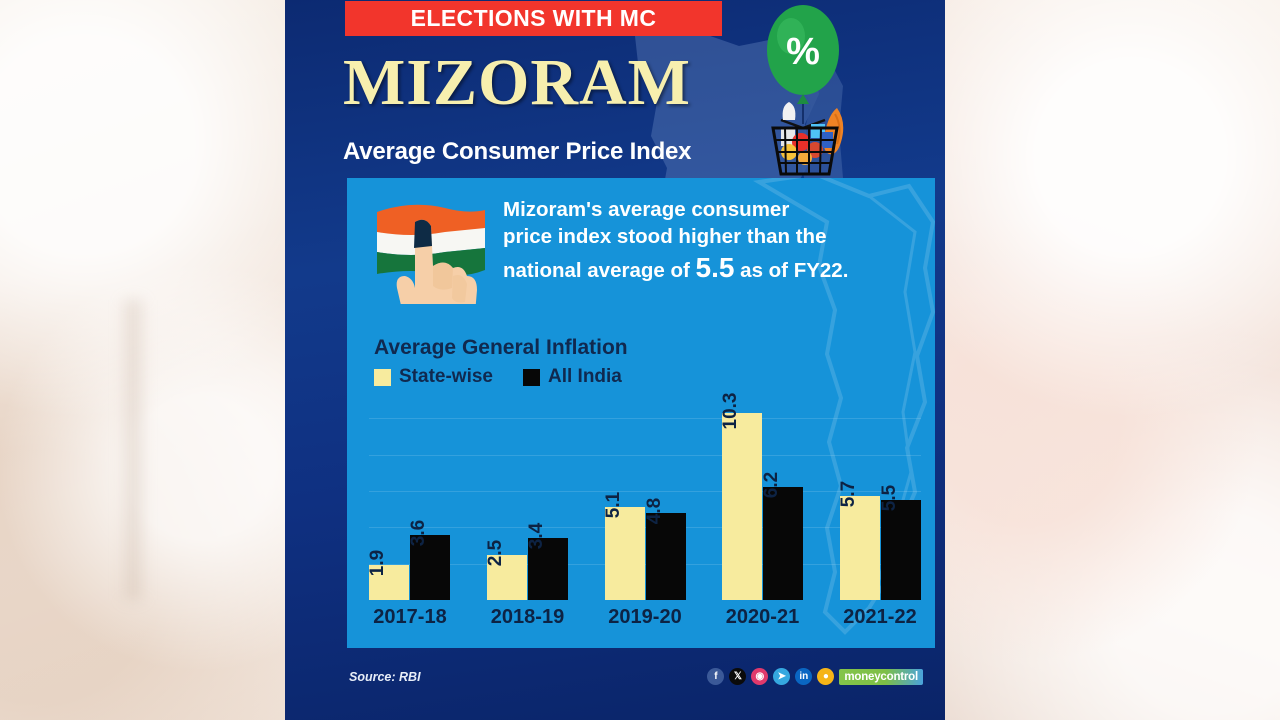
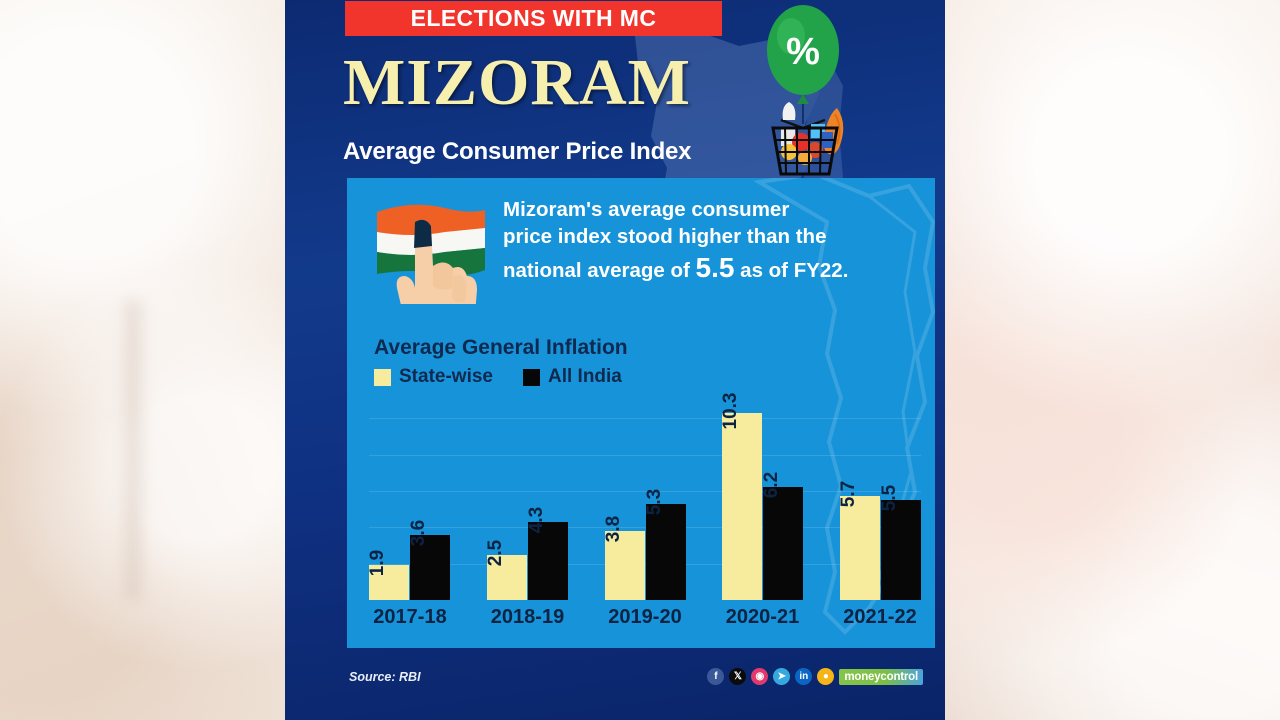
All India/2018-19: 3.4 -> 4.3
State-wise/2019-20: 5.1 -> 3.8
All India/2019-20: 4.8 -> 5.3
